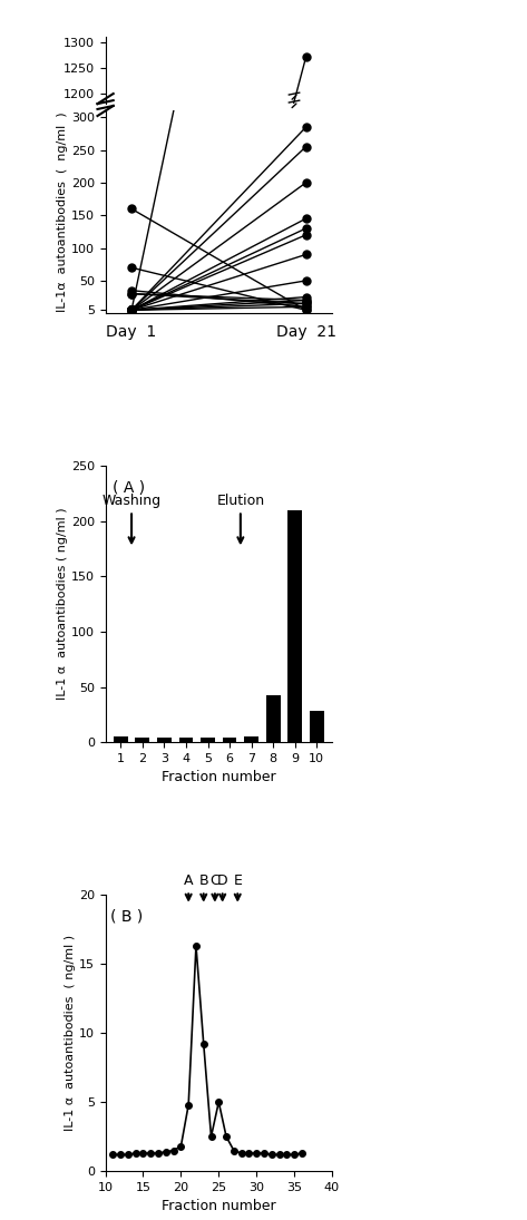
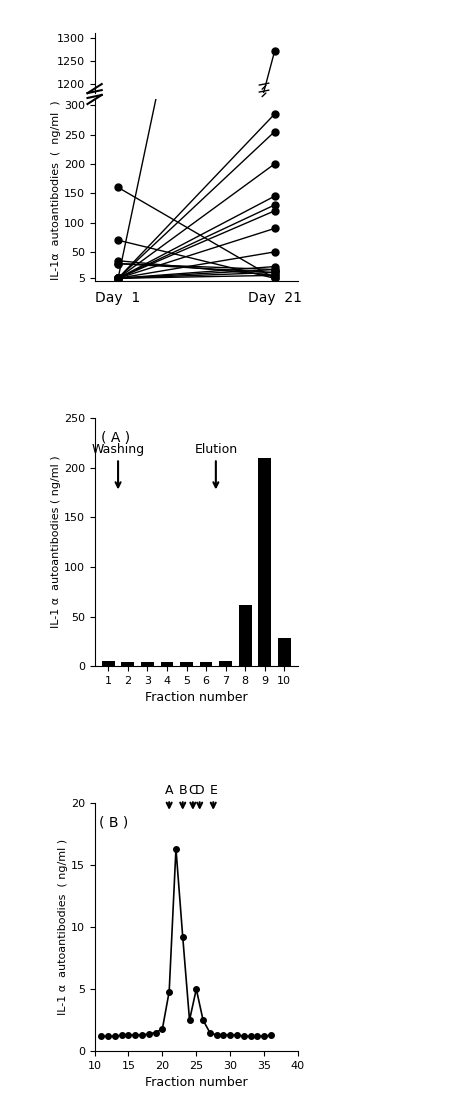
8: 42 -> 62
